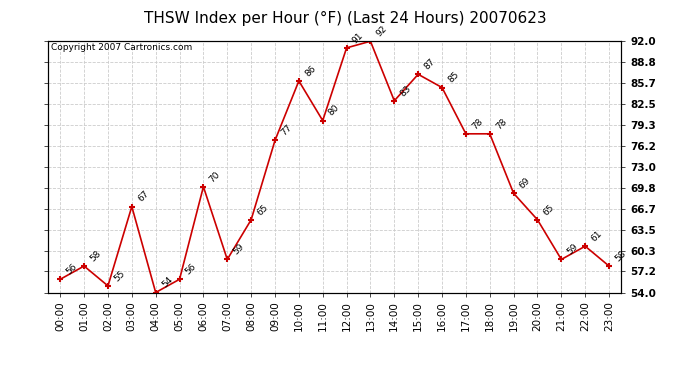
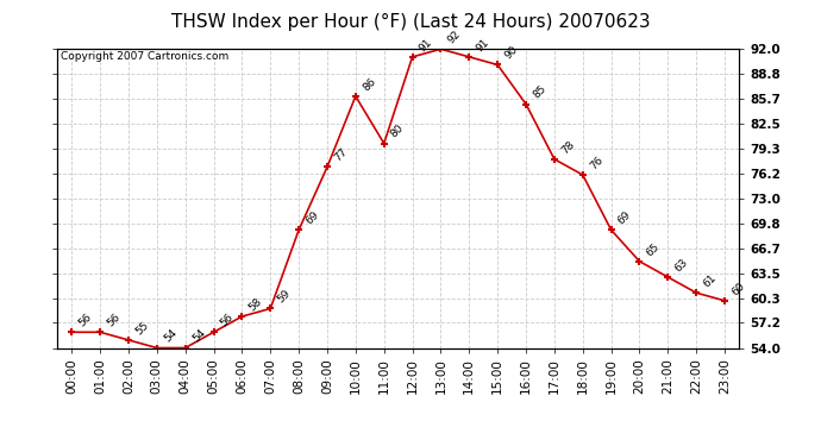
01:00: 58 -> 56
03:00: 67 -> 54
06:00: 70 -> 58
08:00: 65 -> 69
14:00: 83 -> 91
15:00: 87 -> 90
18:00: 78 -> 76
21:00: 59 -> 63
23:00: 58 -> 60
